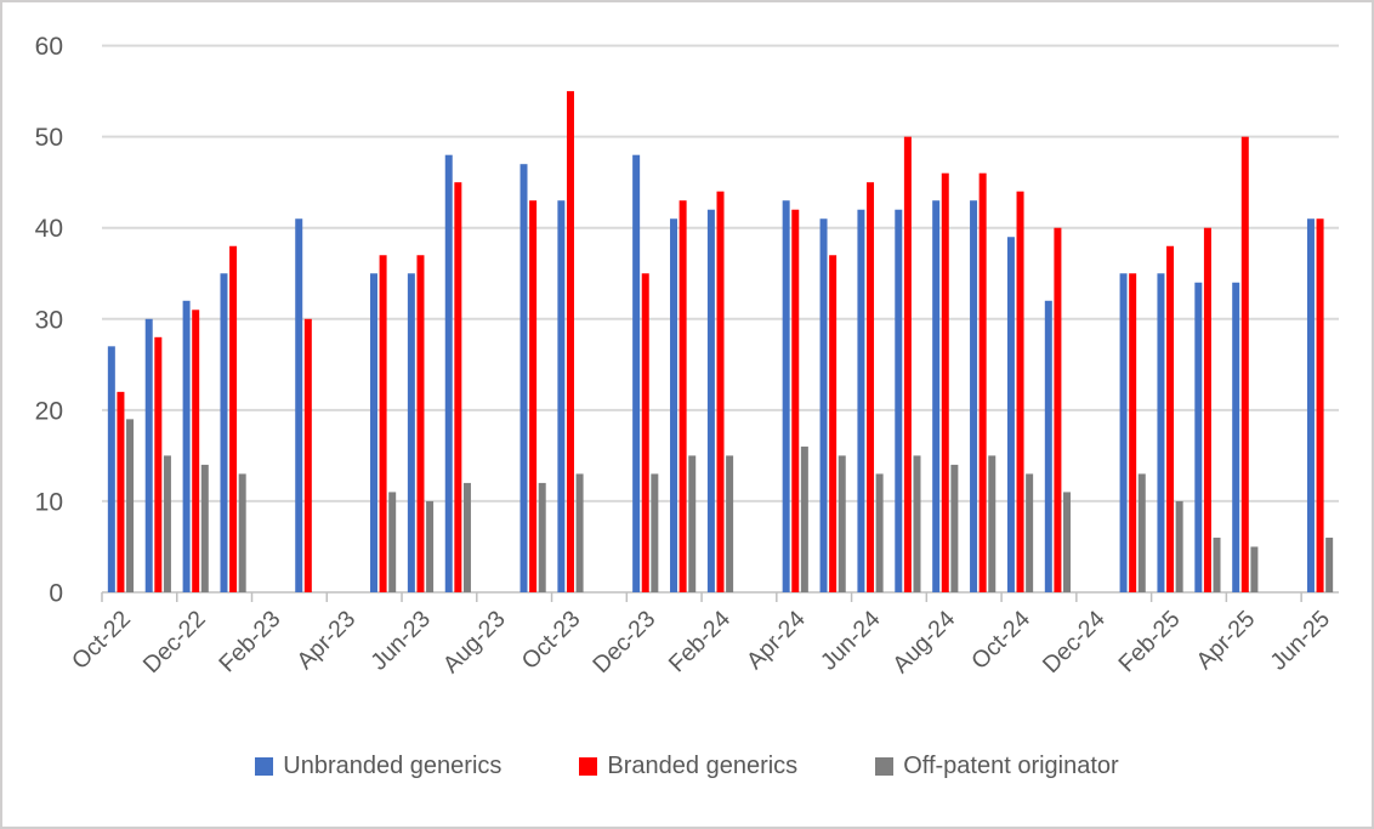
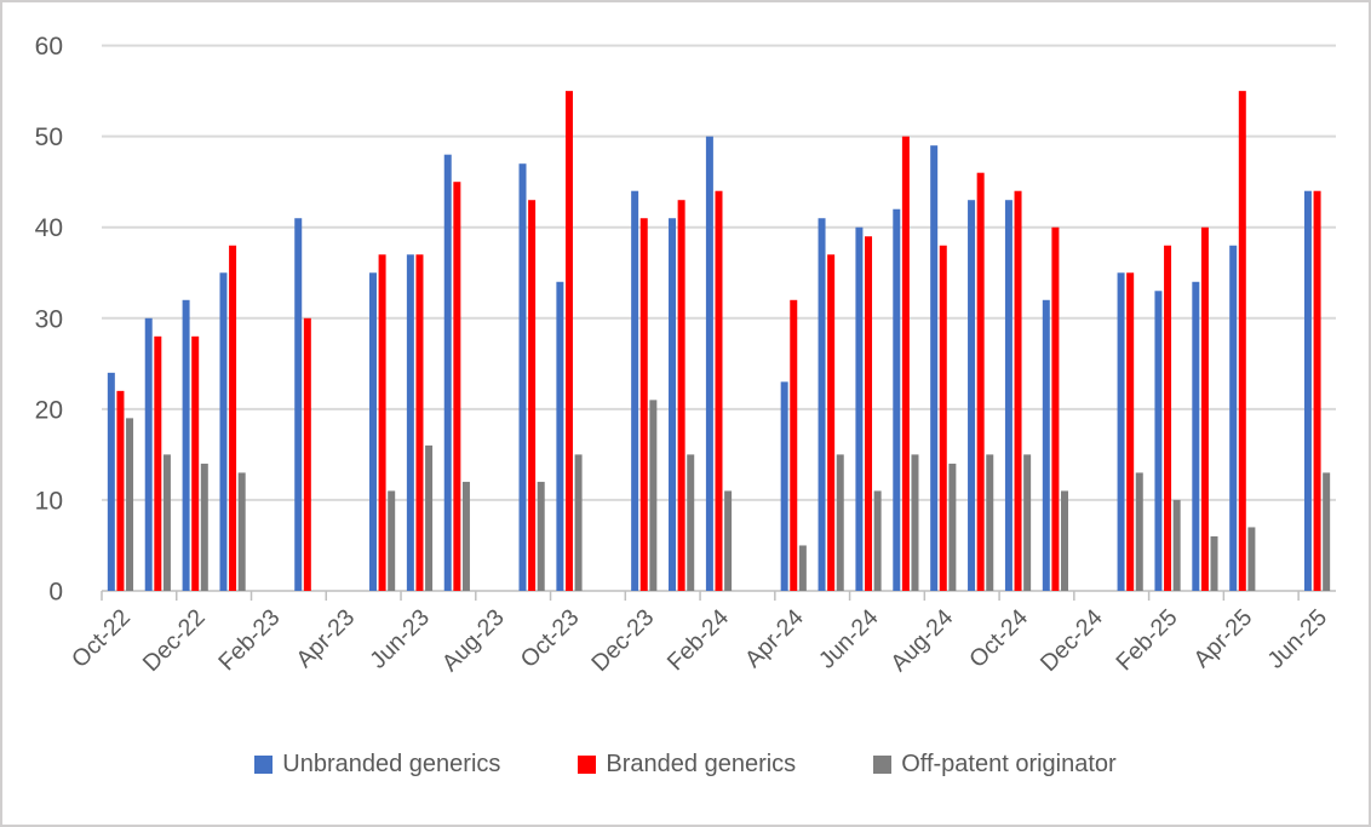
Unbranded generics/Oct-22: 27 -> 24
Branded generics/Dec-22: 31 -> 28
Unbranded generics/Jun-23: 35 -> 37
Off-patent originator/Jun-23: 10 -> 16
Unbranded generics/Oct-23: 43 -> 34
Off-patent originator/Oct-23: 13 -> 15
Unbranded generics/Dec-23: 48 -> 44
Branded generics/Dec-23: 35 -> 41
Off-patent originator/Dec-23: 13 -> 21
Unbranded generics/Feb-24: 42 -> 50
Off-patent originator/Feb-24: 15 -> 11
Unbranded generics/Apr-24: 43 -> 23
Branded generics/Apr-24: 42 -> 32
Off-patent originator/Apr-24: 16 -> 5
Unbranded generics/Jun-24: 42 -> 40
Branded generics/Jun-24: 45 -> 39
Off-patent originator/Jun-24: 13 -> 11
Unbranded generics/Aug-24: 43 -> 49
Branded generics/Aug-24: 46 -> 38
Unbranded generics/Oct-24: 39 -> 43
Off-patent originator/Oct-24: 13 -> 15
Unbranded generics/Feb-25: 35 -> 33
Unbranded generics/Apr-25: 34 -> 38
Branded generics/Apr-25: 50 -> 55
Off-patent originator/Apr-25: 5 -> 7
Unbranded generics/Jun-25: 41 -> 44
Branded generics/Jun-25: 41 -> 44
Off-patent originator/Jun-25: 6 -> 13
